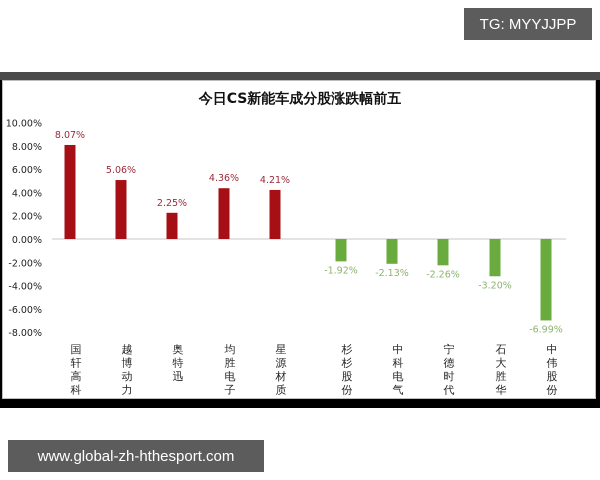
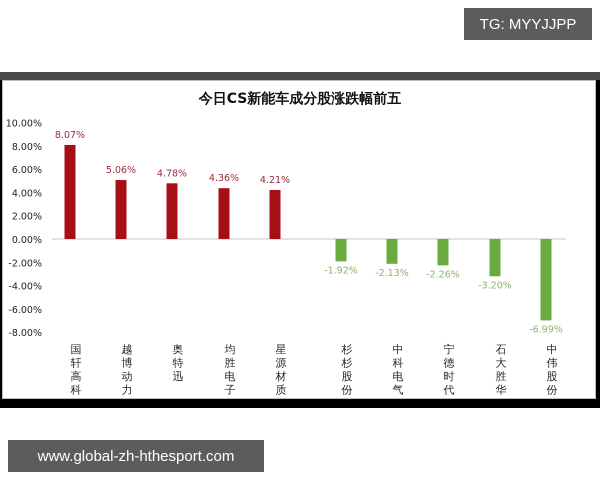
奥特迅: 2.25% -> 4.78%
